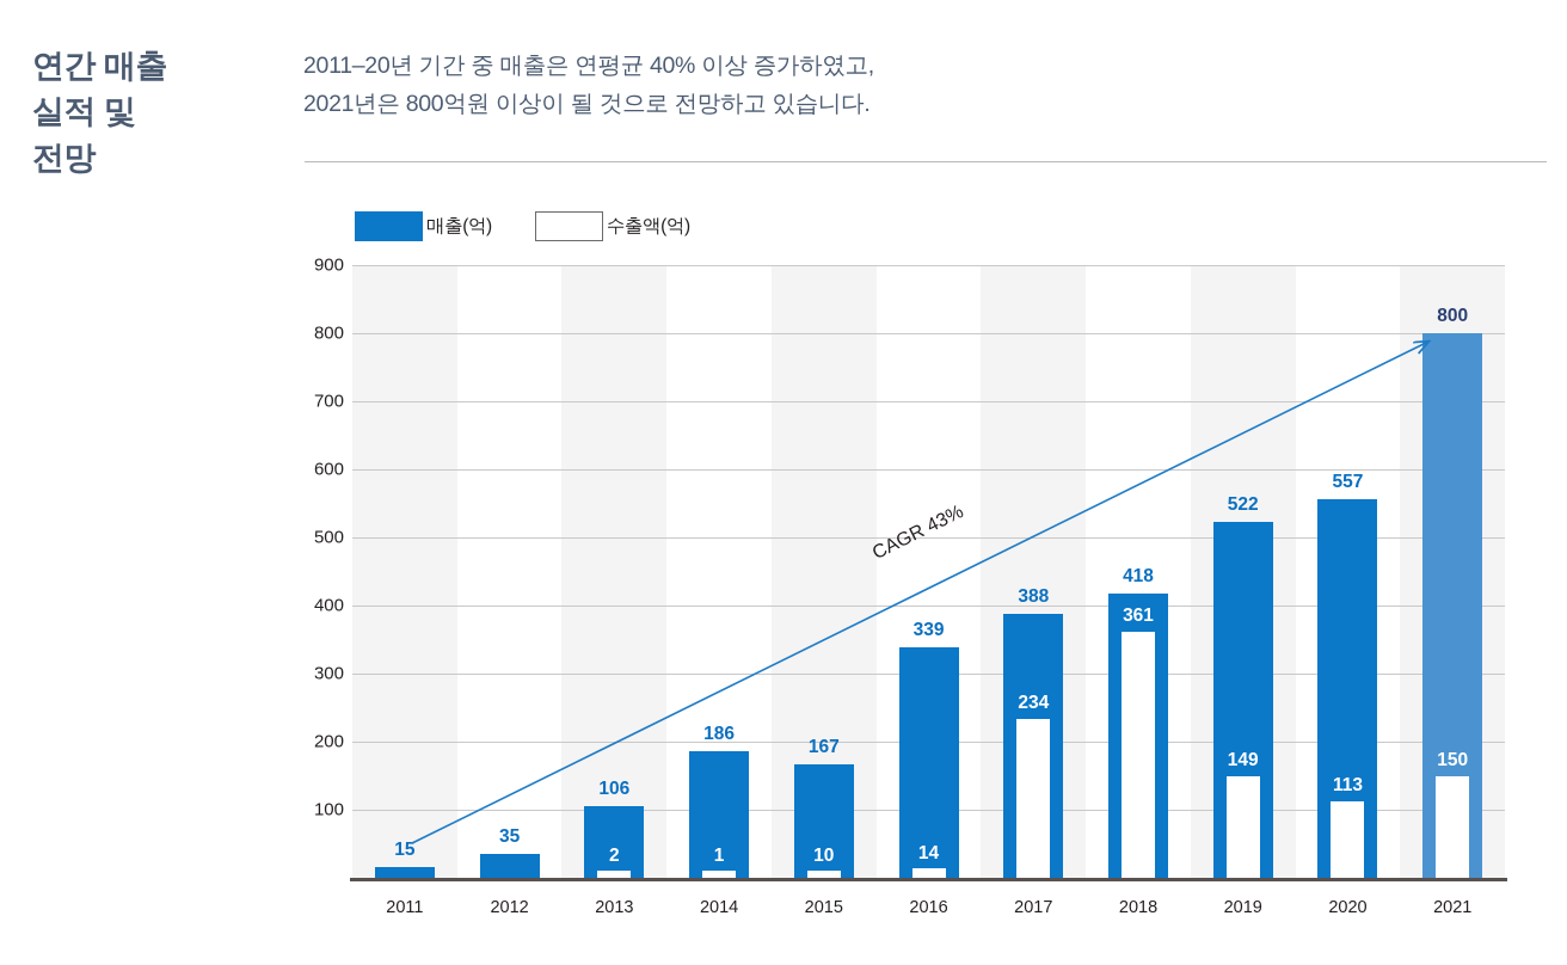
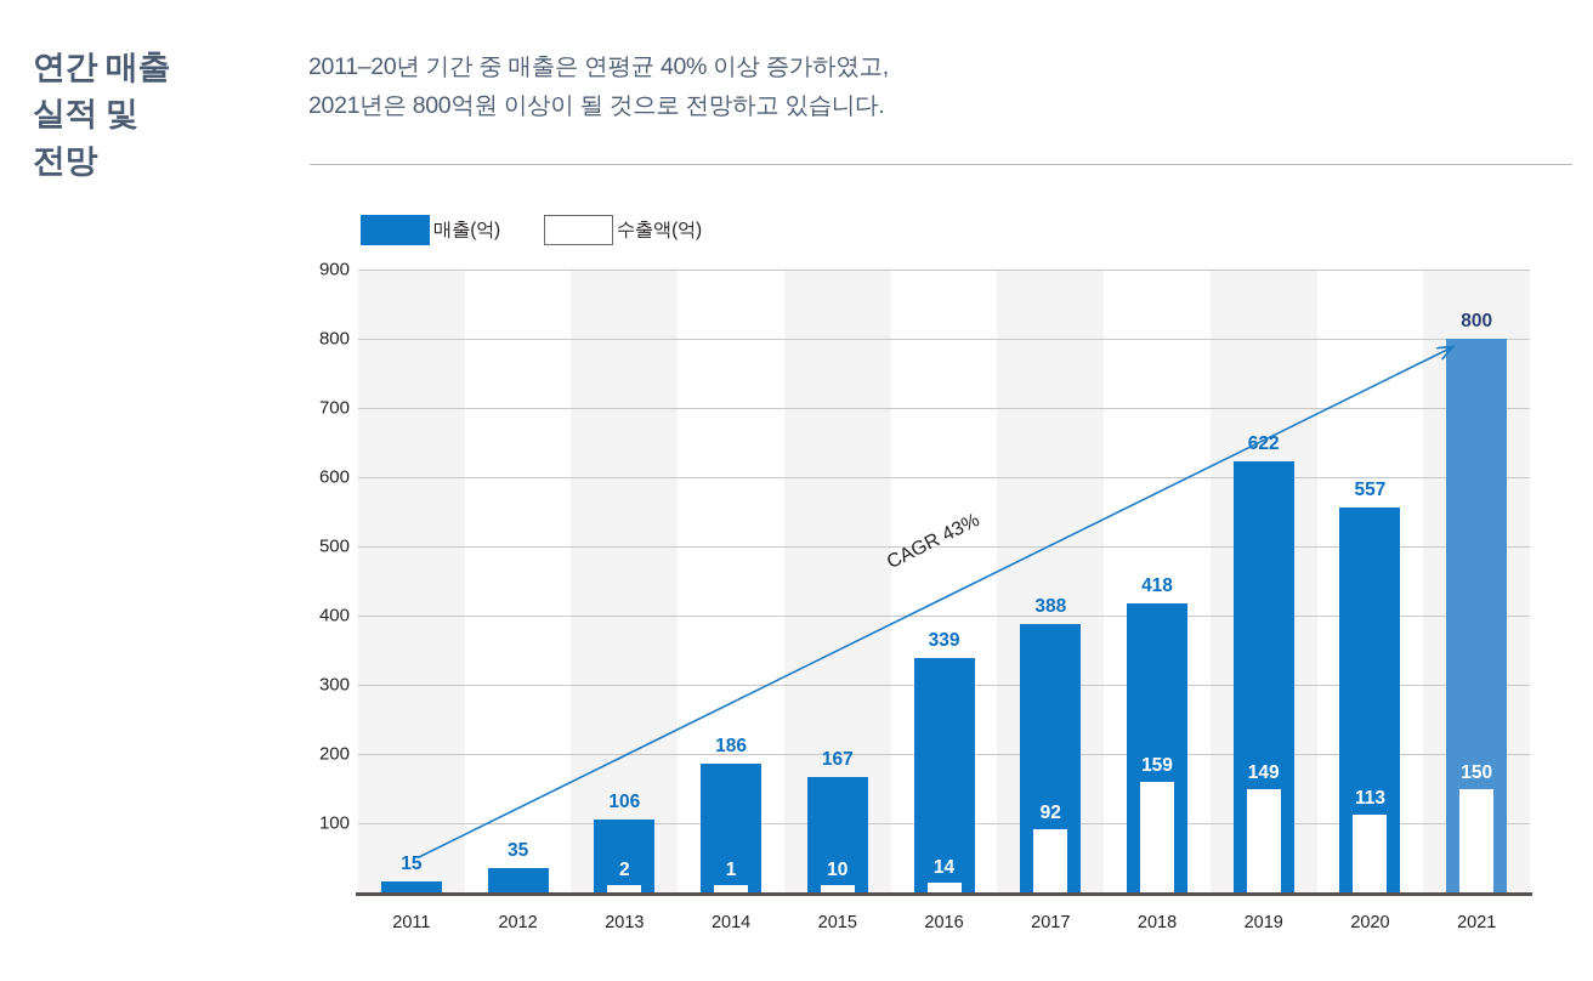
수출액(억)/2017: 234 -> 92
수출액(억)/2018: 361 -> 159
매출(억)/2019: 522 -> 622
